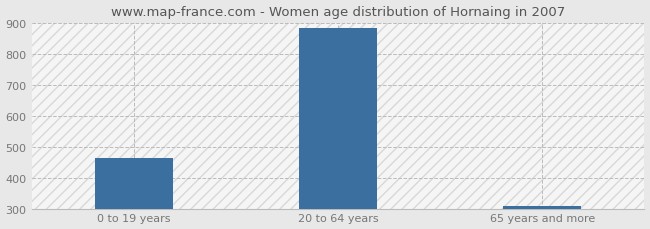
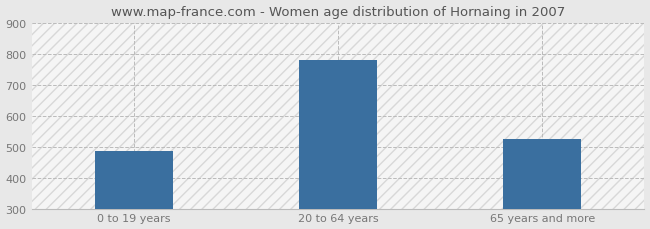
0 to 19 years: 465 -> 485
20 to 64 years: 882 -> 780
65 years and more: 308 -> 525
